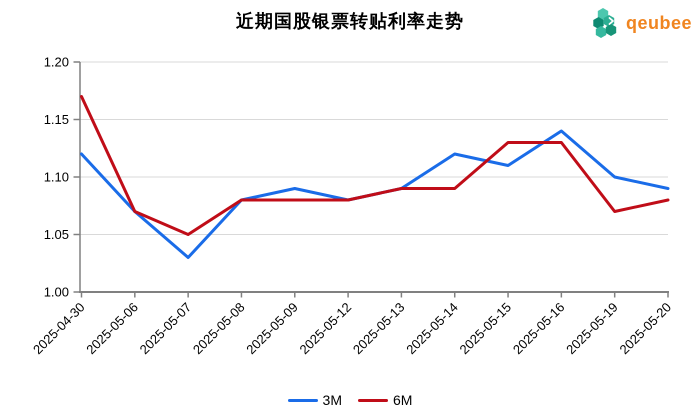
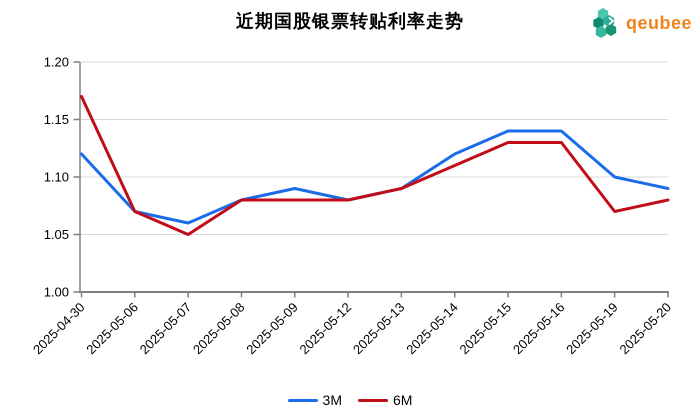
3M/2025-05-07: 1.03 -> 1.06
6M/2025-05-14: 1.09 -> 1.11
3M/2025-05-15: 1.11 -> 1.14
